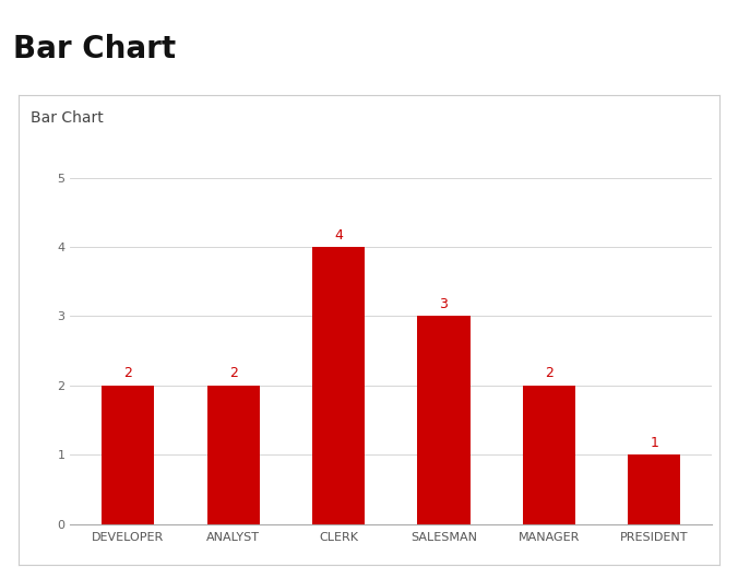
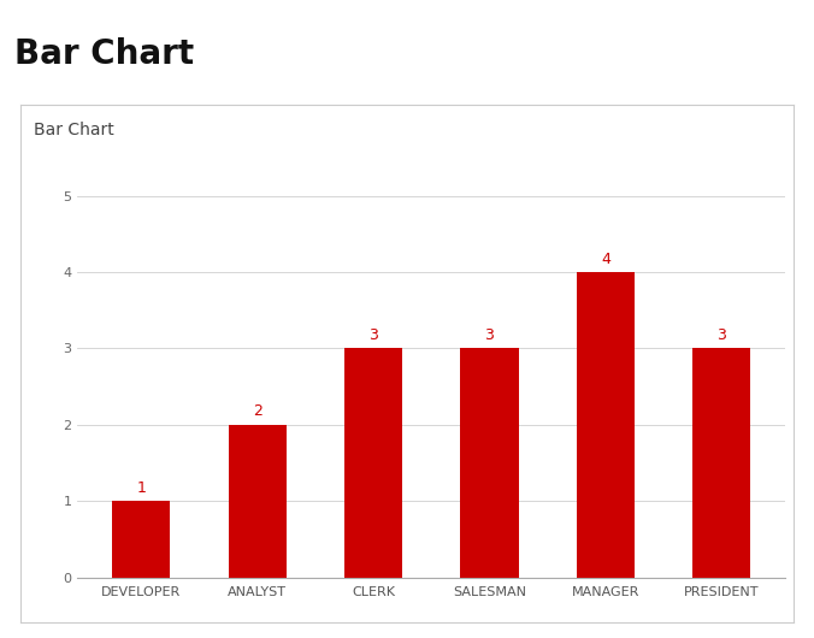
DEVELOPER: 2 -> 1
CLERK: 4 -> 3
MANAGER: 2 -> 4
PRESIDENT: 1 -> 3
